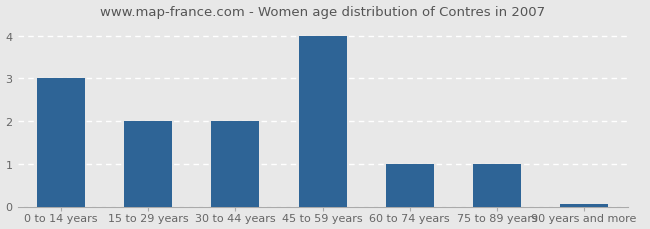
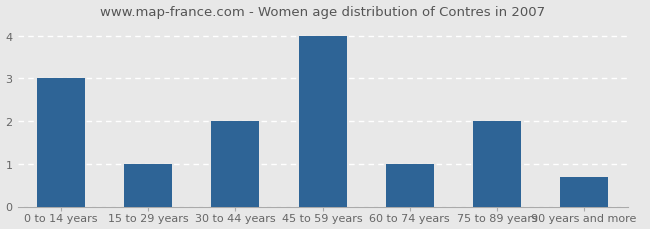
15 to 29 years: 2.00 -> 1.00
75 to 89 years: 1.00 -> 2.00
90 years and more: 0.05 -> 0.70
